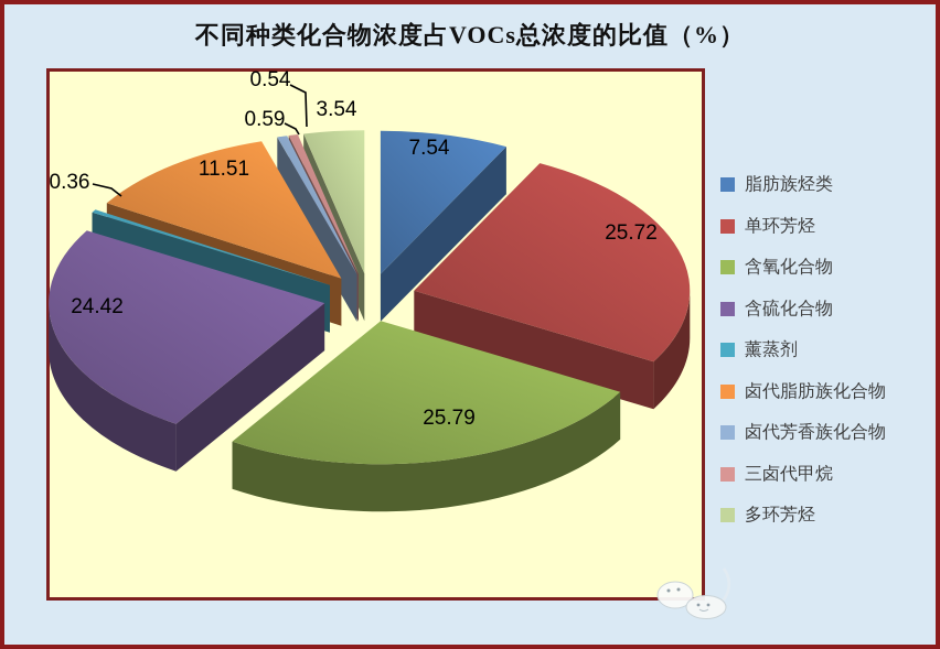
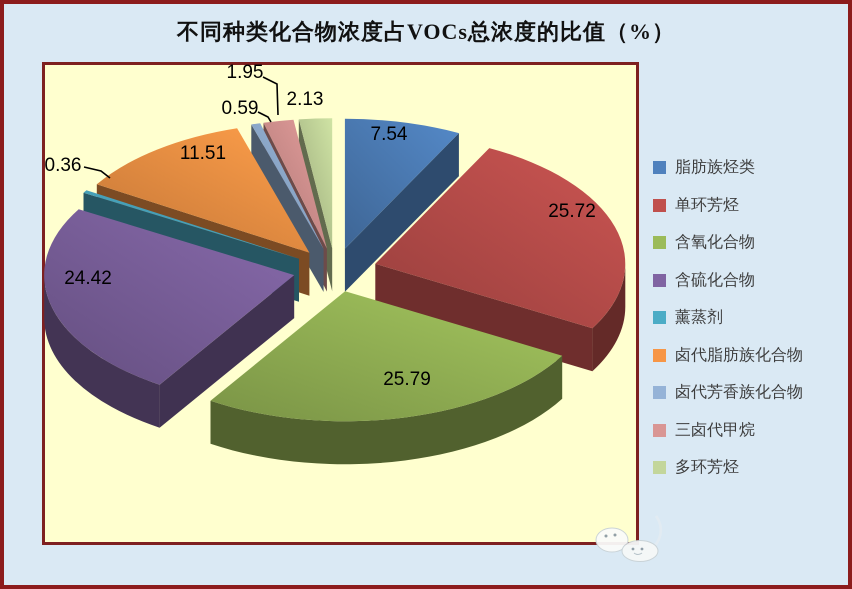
三卤代甲烷: 0.54 -> 1.95
多环芳烃: 3.54 -> 2.13
